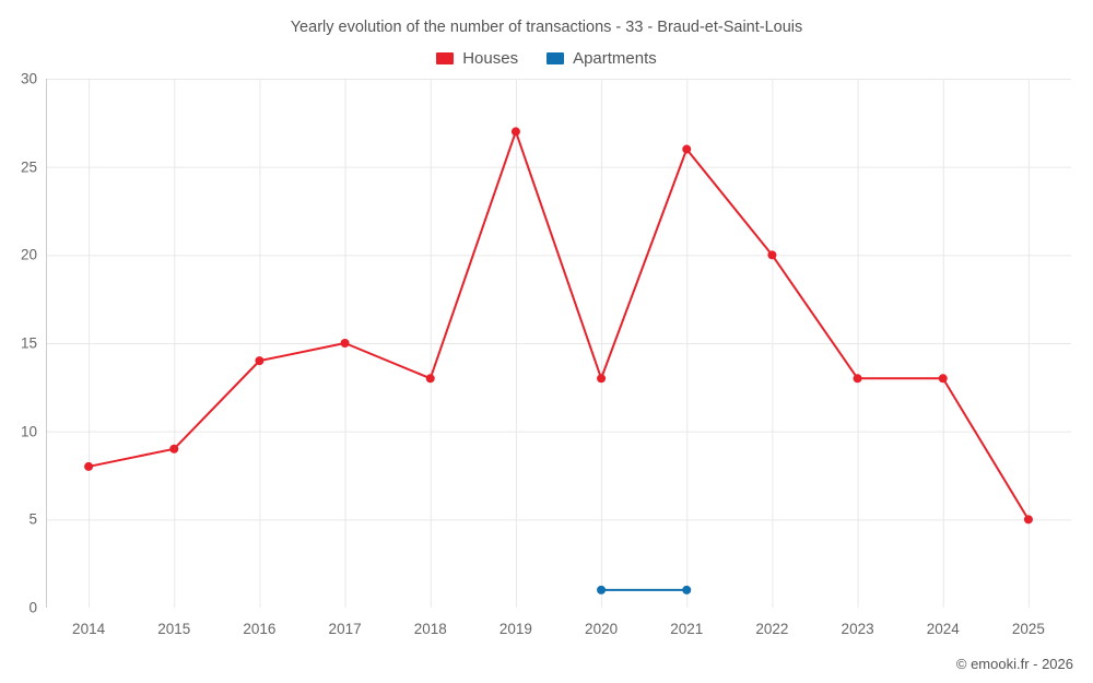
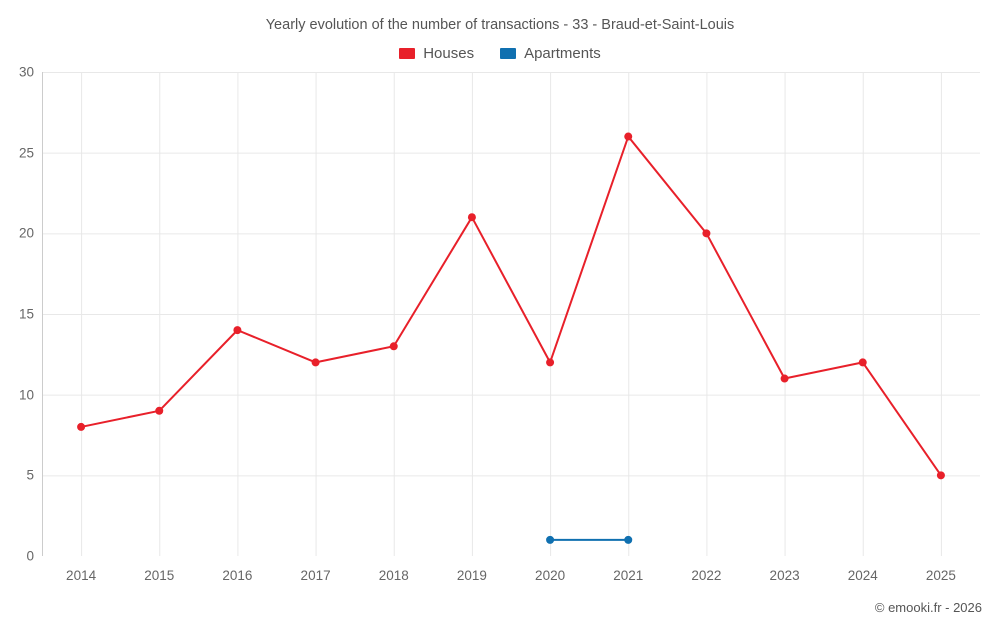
Houses/2017: 15 -> 12
Houses/2019: 27 -> 21
Houses/2020: 13 -> 12
Houses/2023: 13 -> 11
Houses/2024: 13 -> 12
